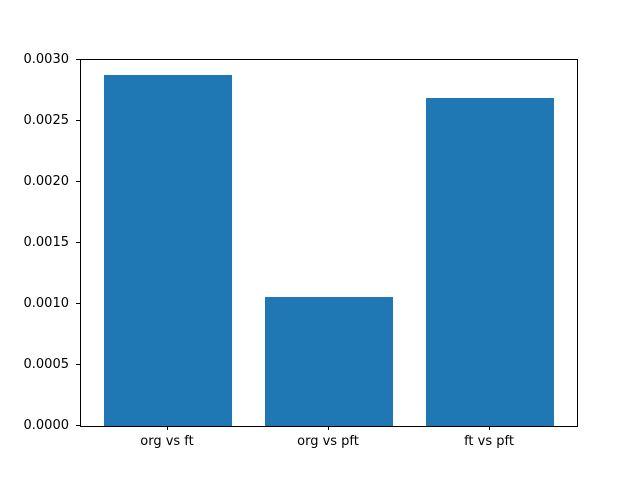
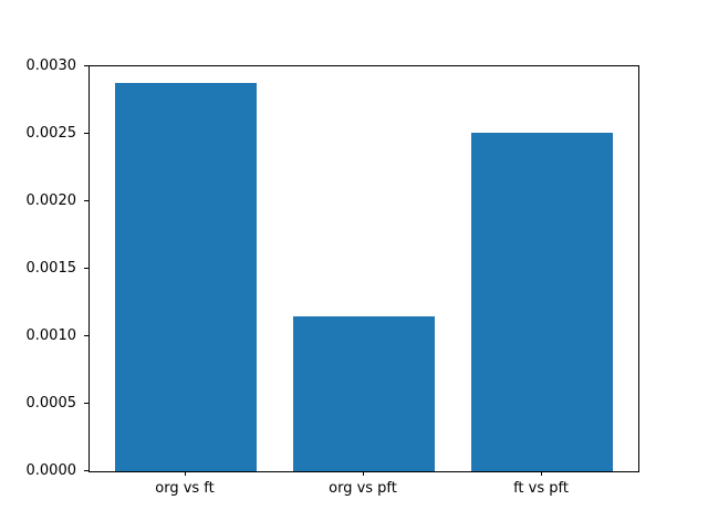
org vs pft: 0.00106 -> 0.00115
ft vs pft: 0.00269 -> 0.00251
